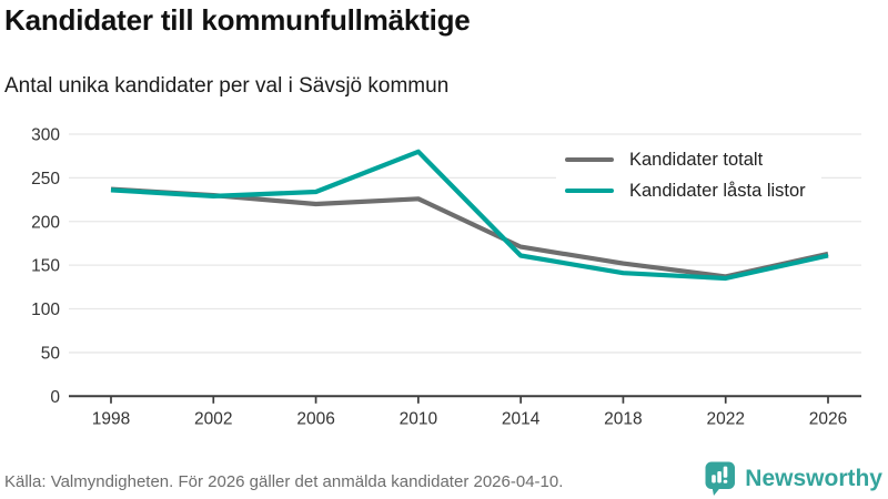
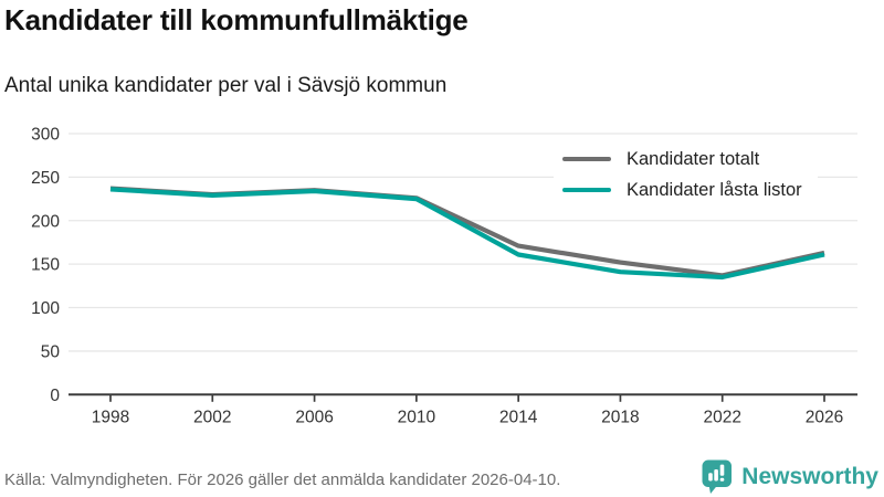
Kandidater totalt/2006: 220 -> 240
Kandidater låsta listor/2010: 280 -> 220
